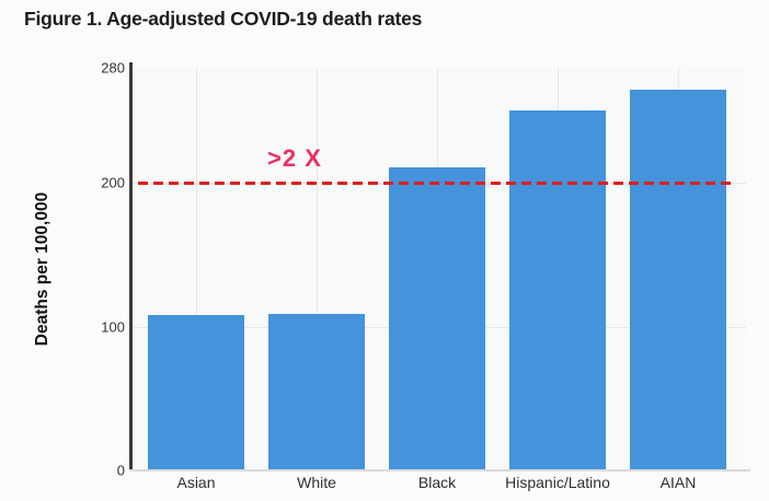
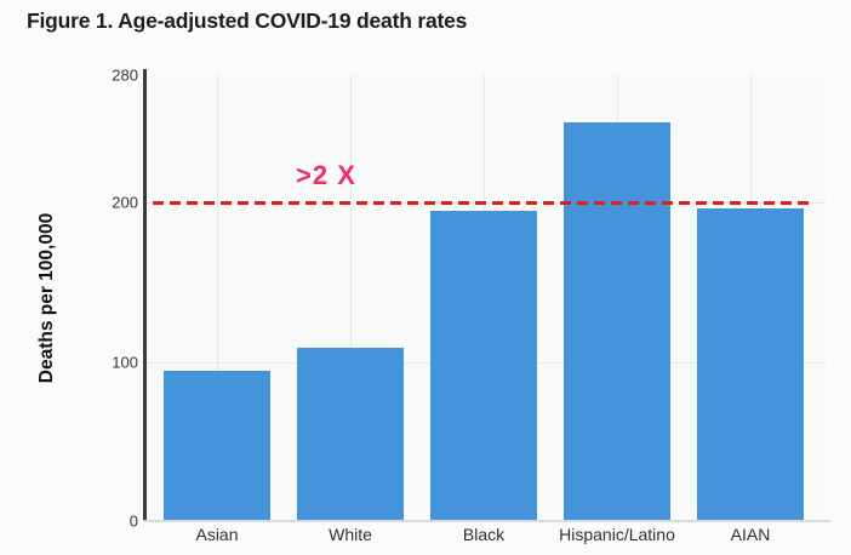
Asian: 108 -> 94
Black: 211 -> 195
AIAN: 265 -> 196
